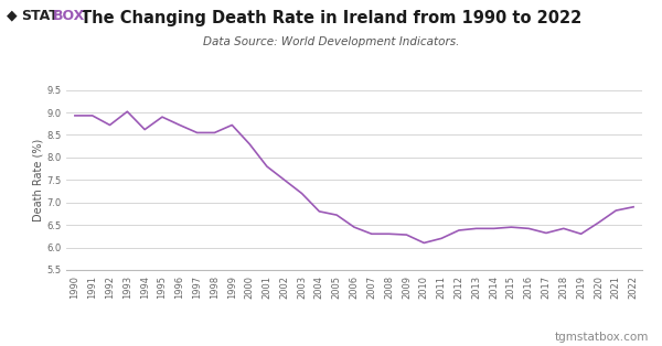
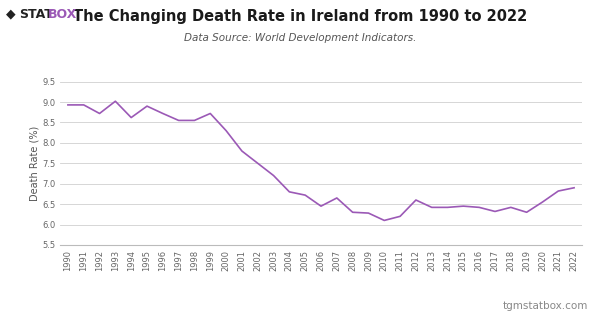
2007: 6.30 -> 6.65
2012: 6.38 -> 6.60
